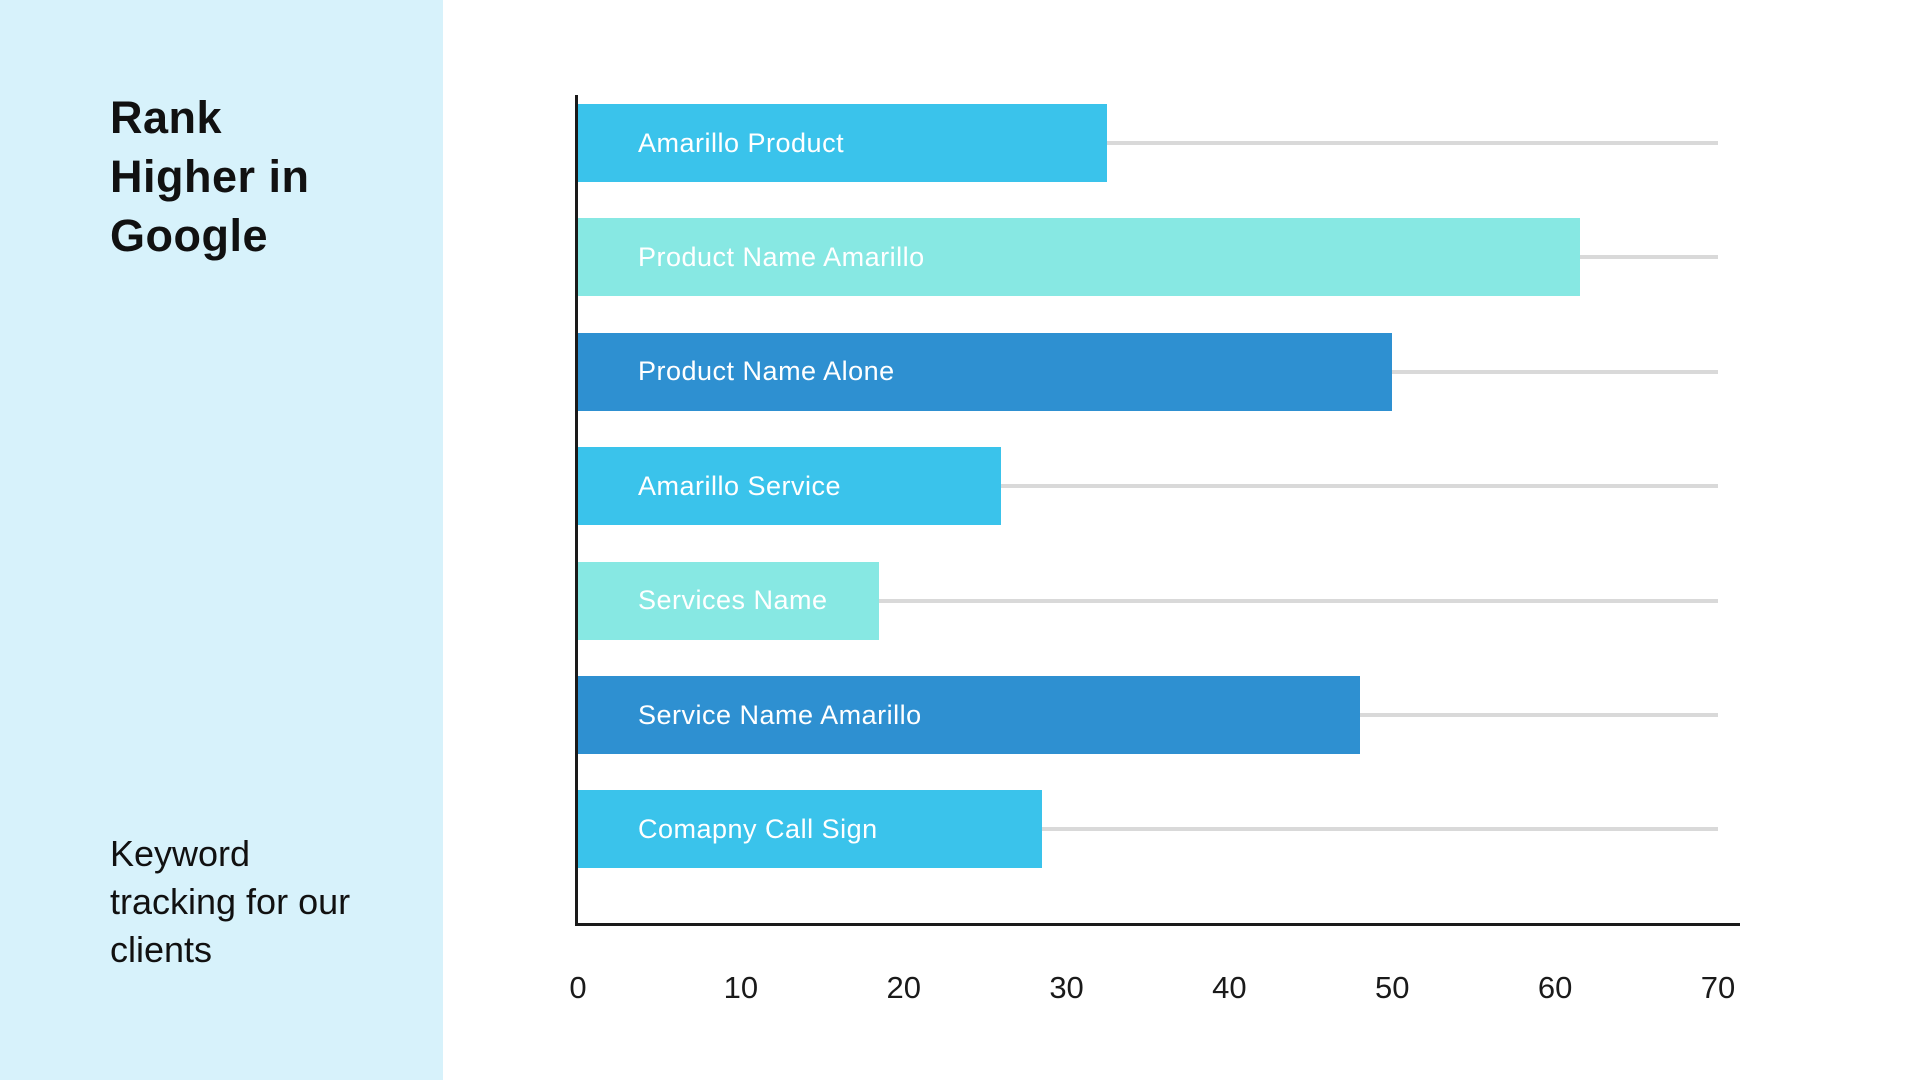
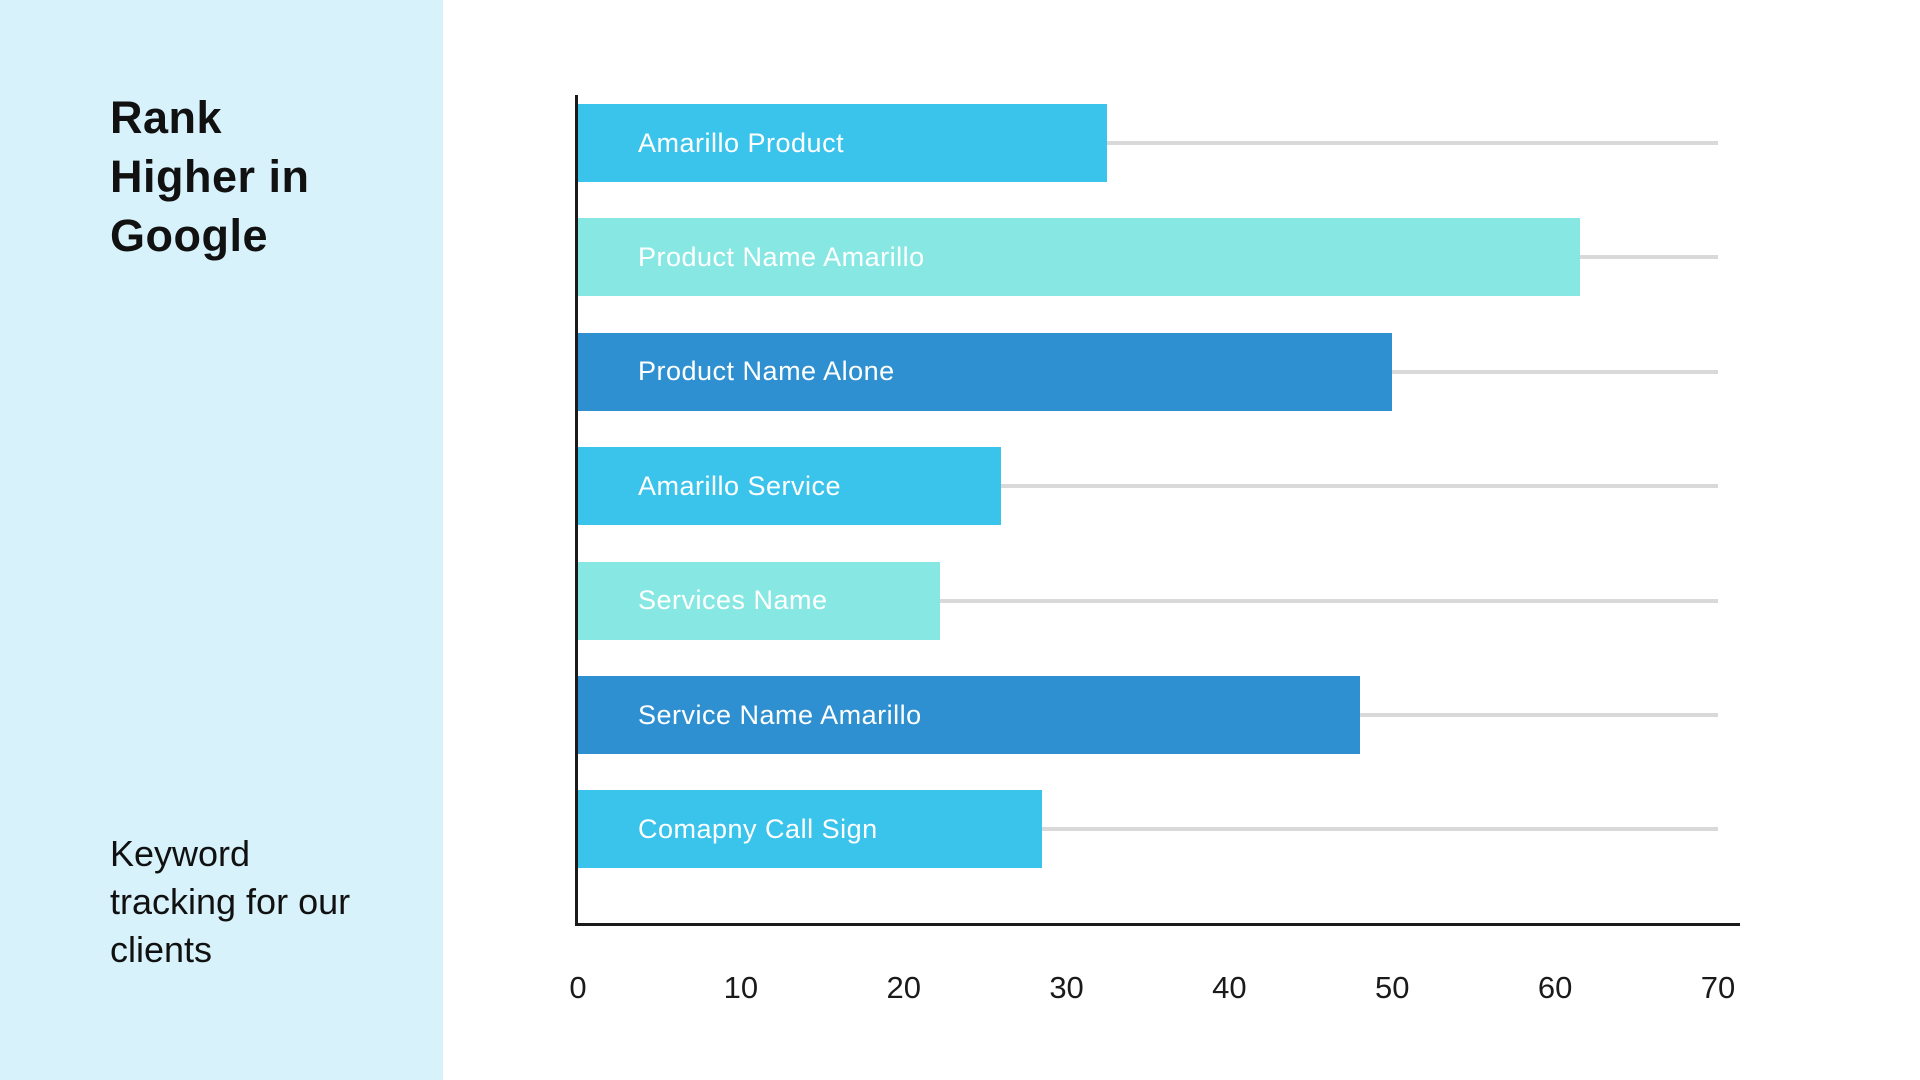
Services Name: 18.5 -> 22.2
